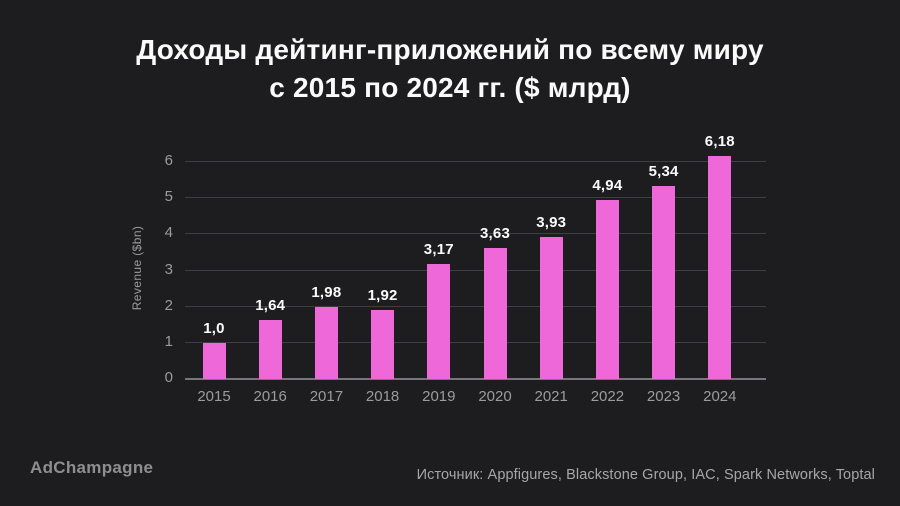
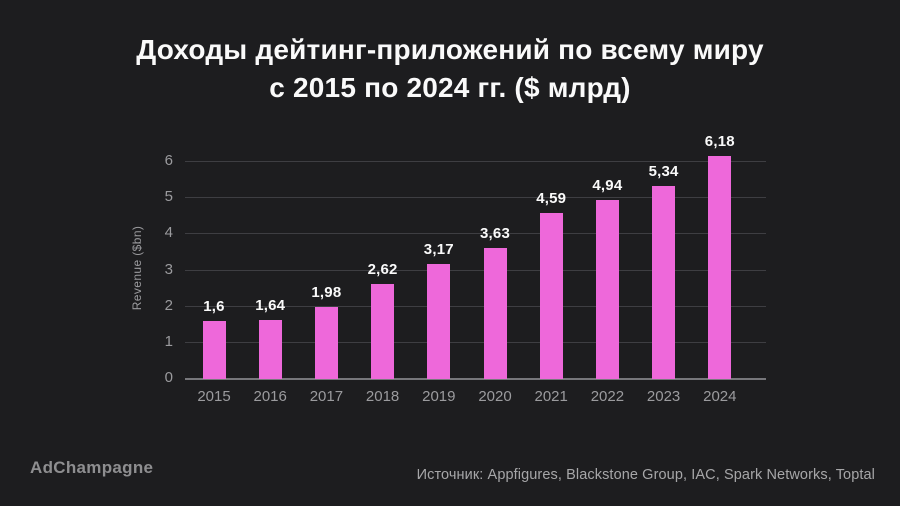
2015: 1,0 -> 1,6
2018: 1,92 -> 2,62
2021: 3,93 -> 4,59
